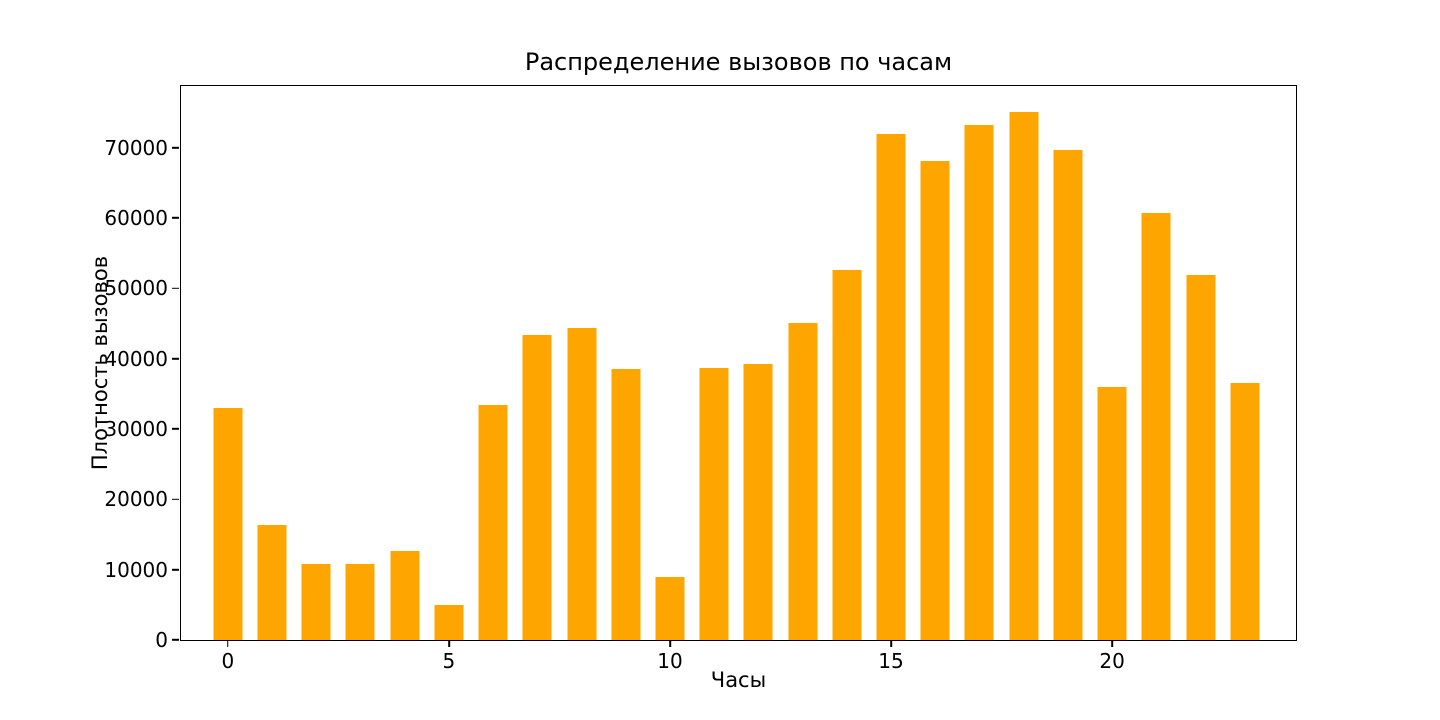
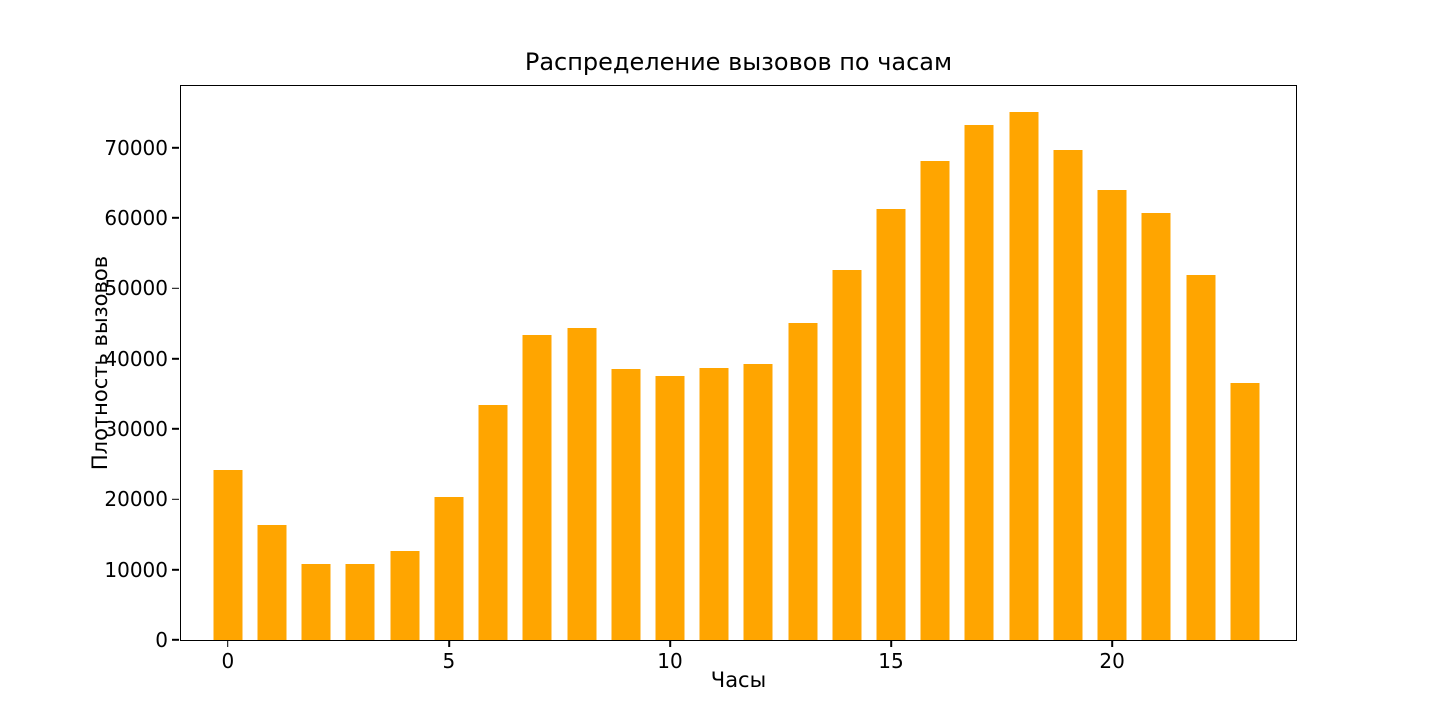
0: 33000 -> 24000
5: 5000 -> 20000
10: 9000 -> 38000
15: 72000 -> 61000
20: 36000 -> 64000
